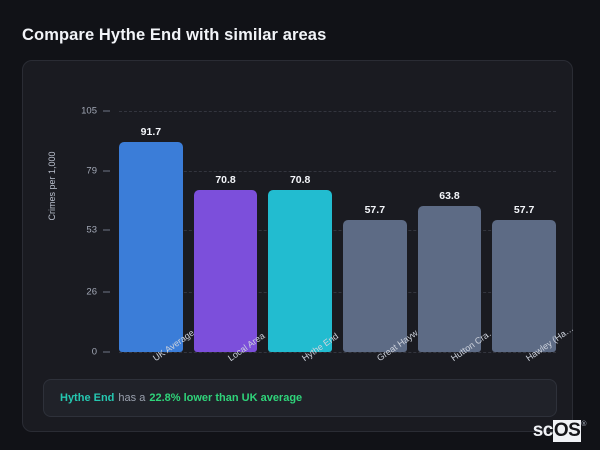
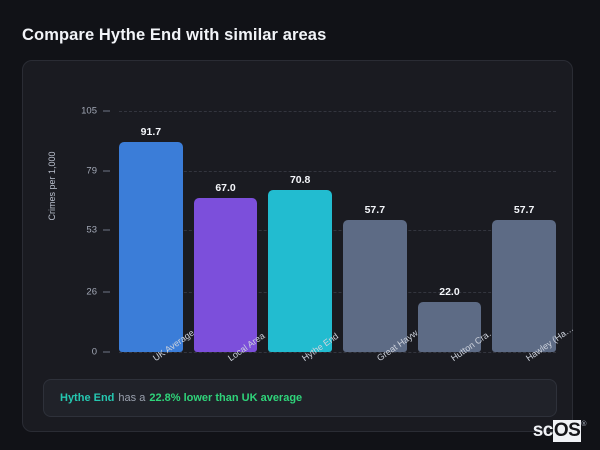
Local Area: 70.8 -> 67.0
Hutton Cra…: 63.8 -> 22.0
